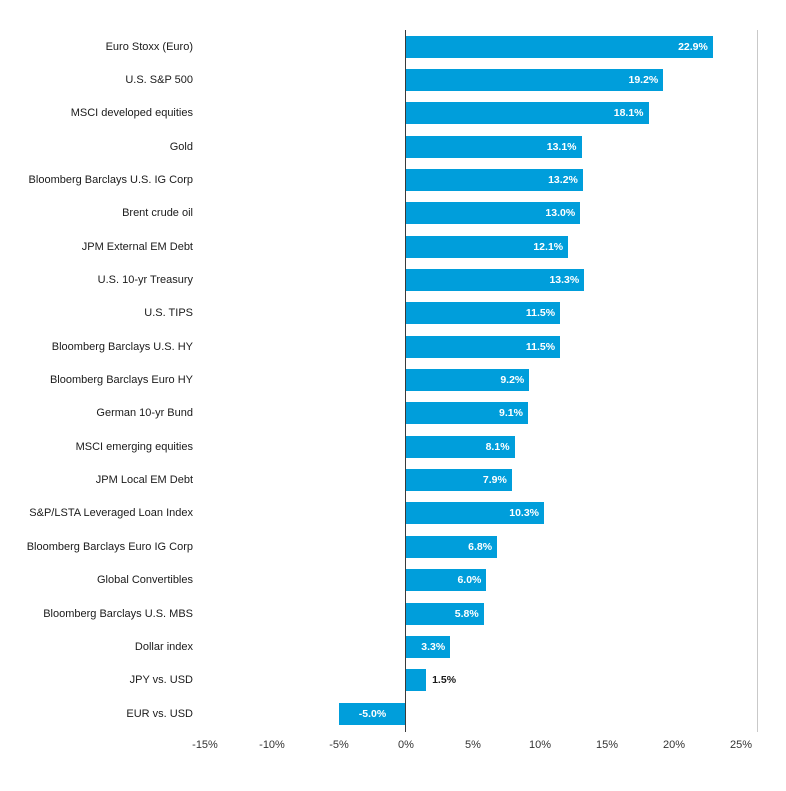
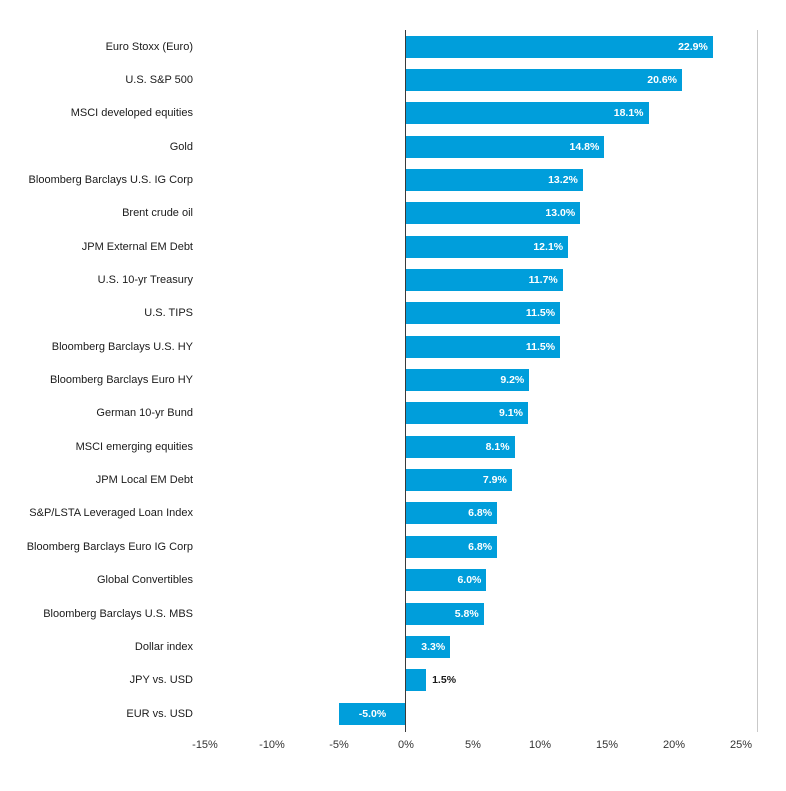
U.S. S&P 500: 19.2% -> 20.6%
Gold: 13.1% -> 14.8%
U.S. 10-yr Treasury: 13.3% -> 11.7%
S&P/LSTA Leveraged Loan Index: 10.3% -> 6.8%
